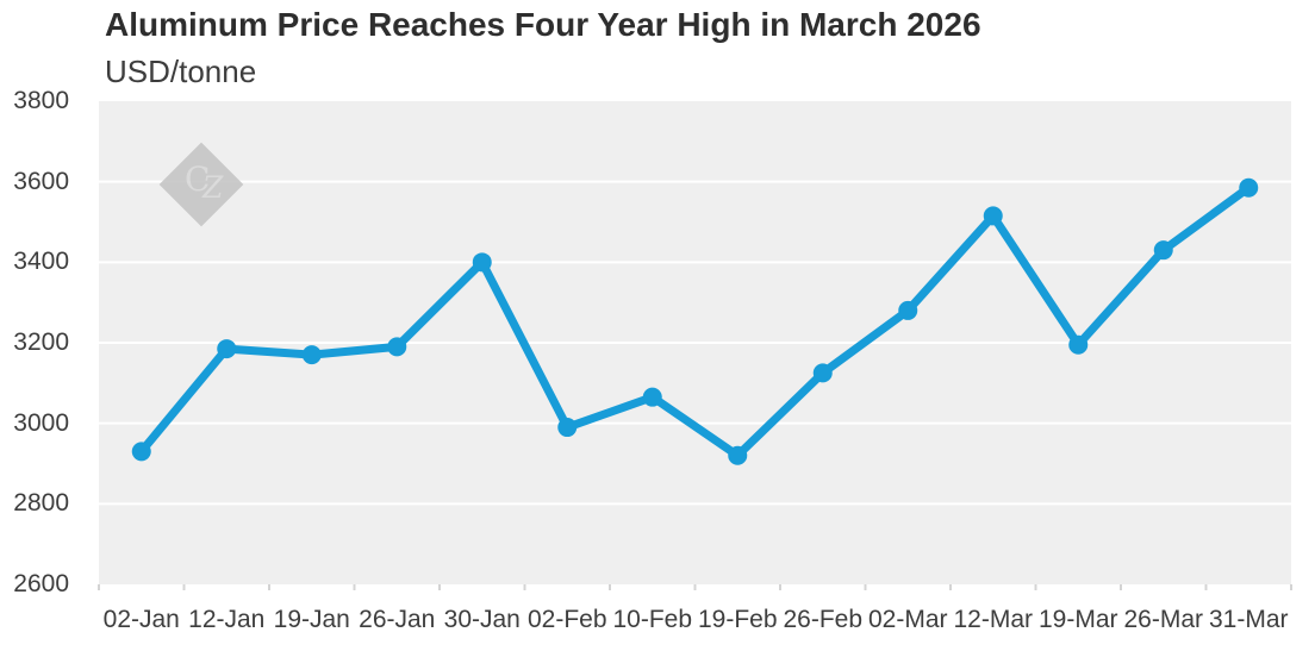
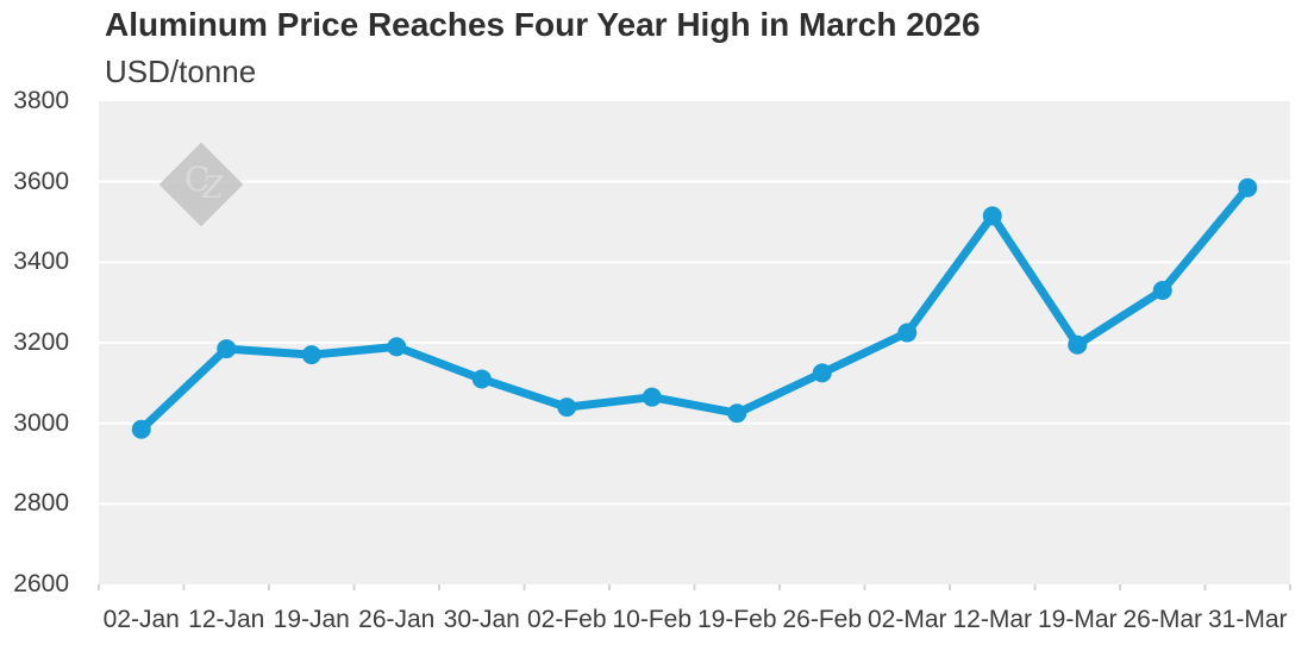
02-Jan: 2930 -> 2980
30-Jan: 3400 -> 3110
02-Feb: 2990 -> 3040
19-Feb: 2920 -> 3020
02-Mar: 3280 -> 3220
26-Mar: 3430 -> 3330
